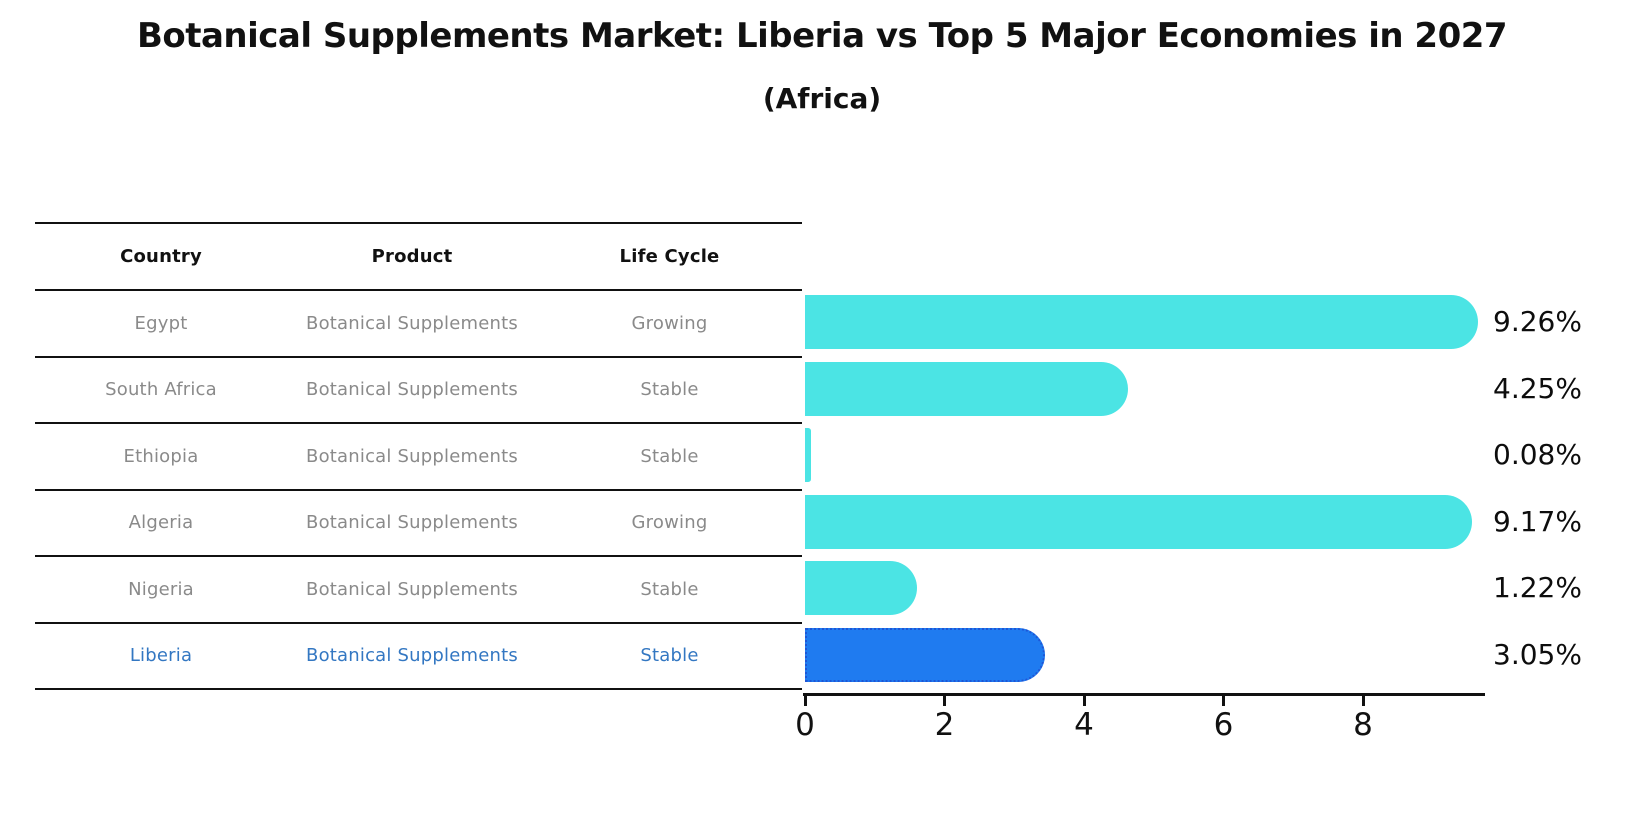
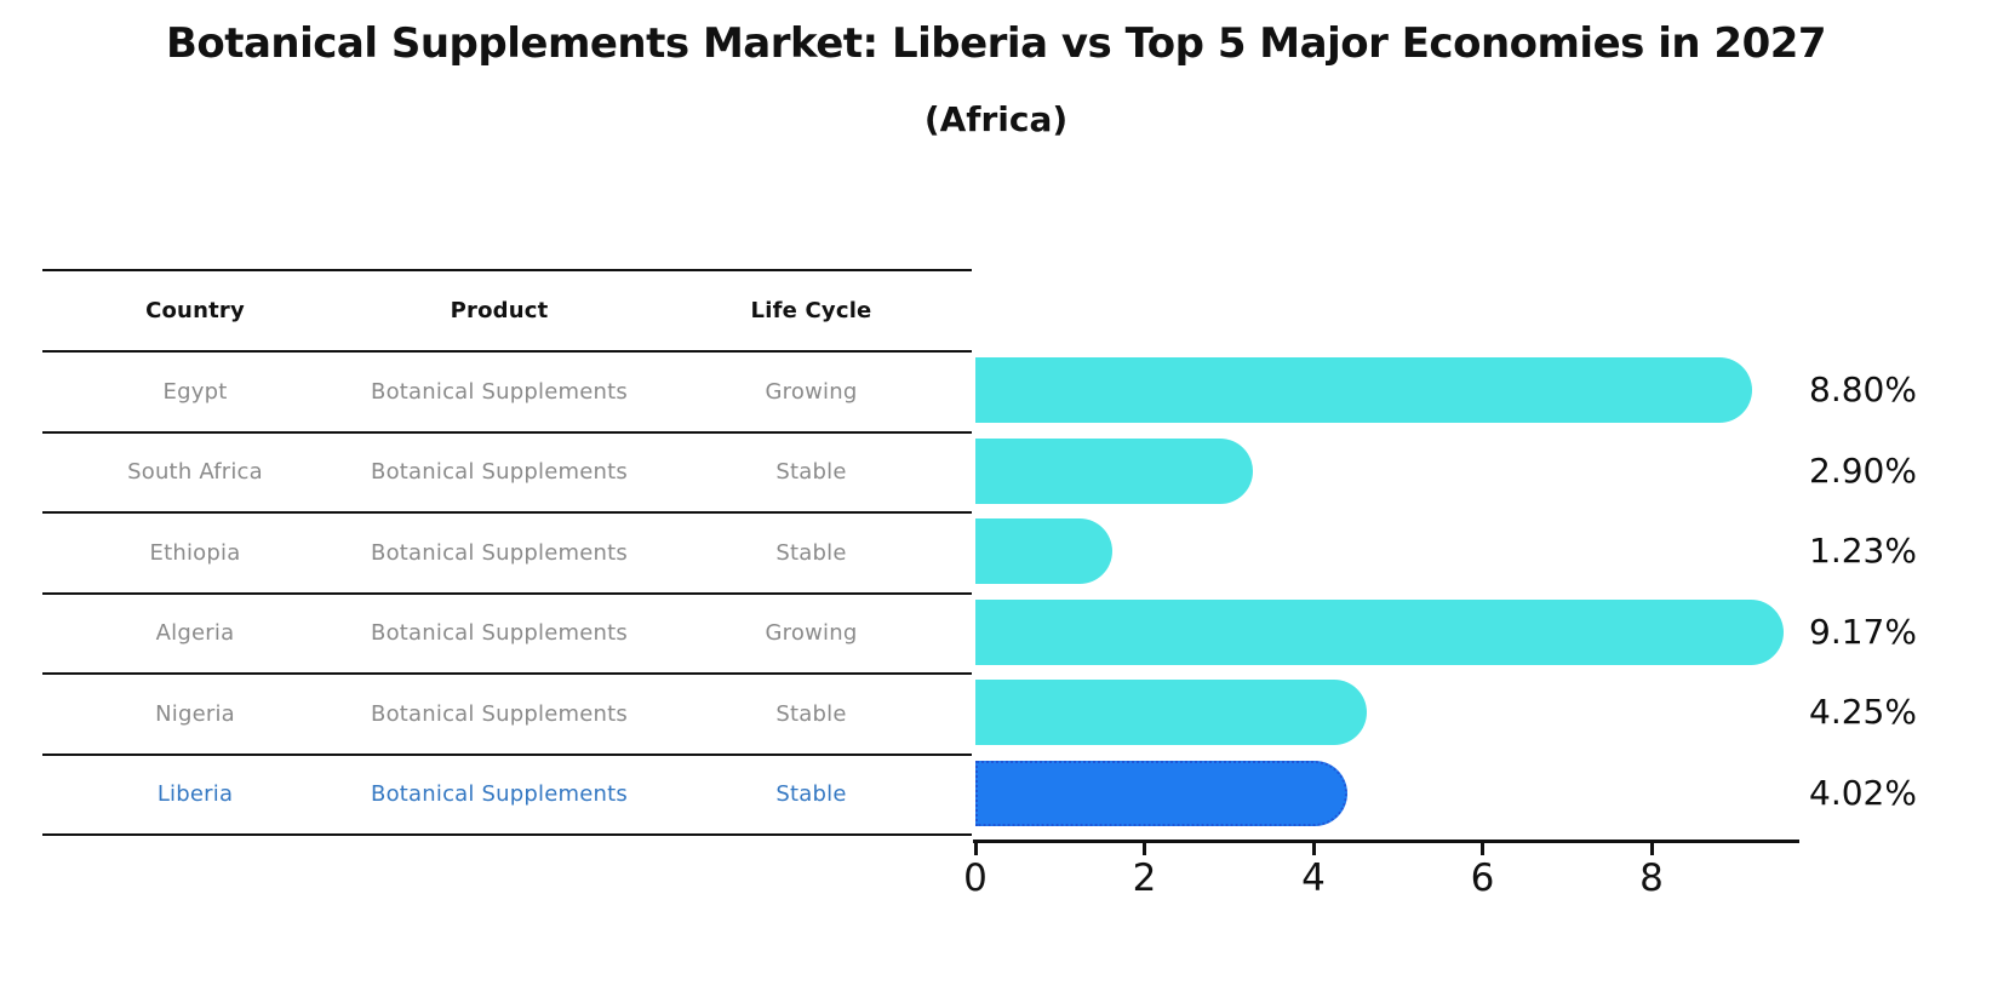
Egypt: 9.26% -> 8.80%
South Africa: 4.25% -> 2.90%
Ethiopia: 0.08% -> 1.23%
Nigeria: 1.22% -> 4.25%
Liberia: 3.05% -> 4.02%
